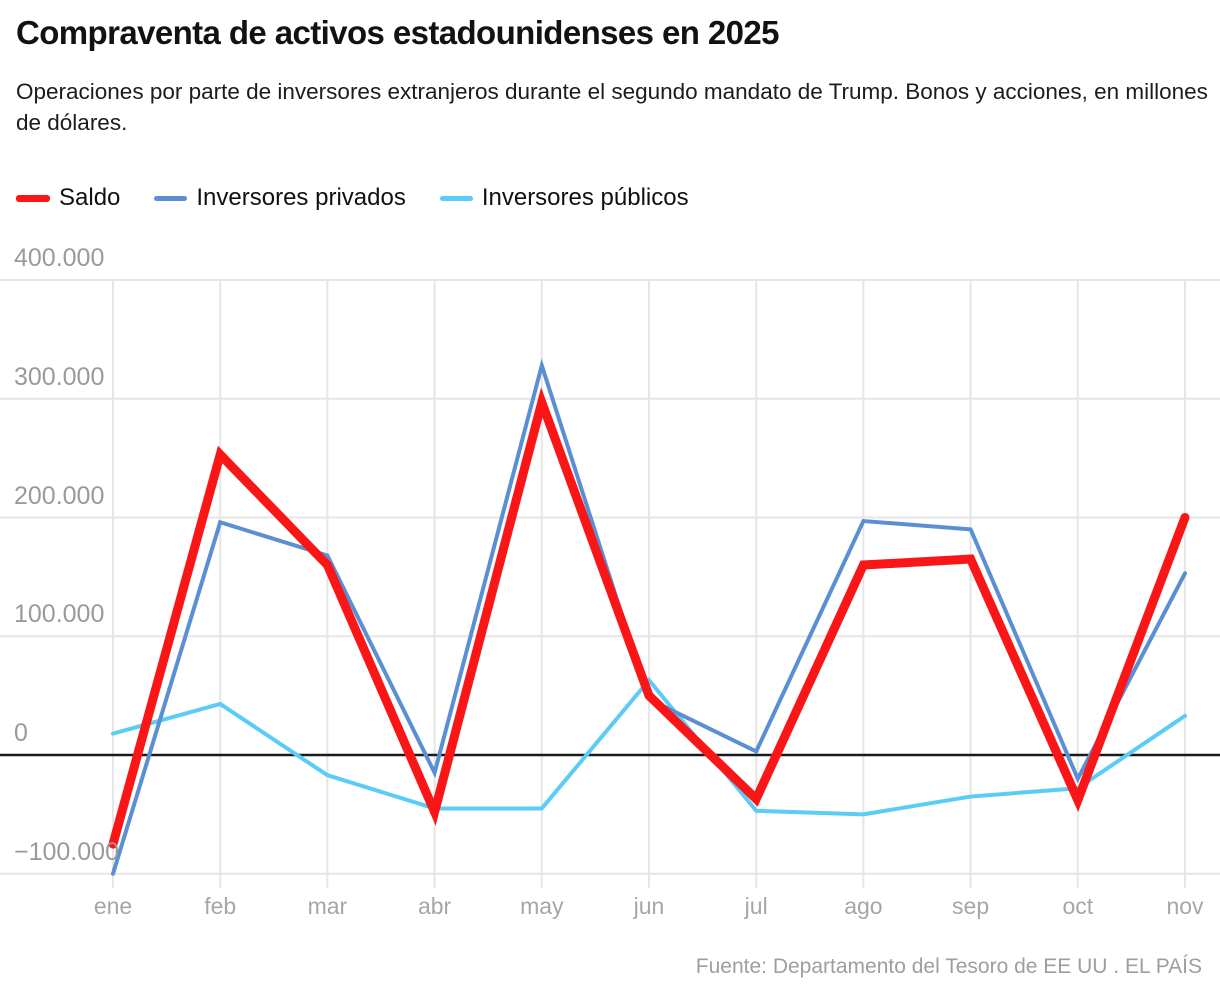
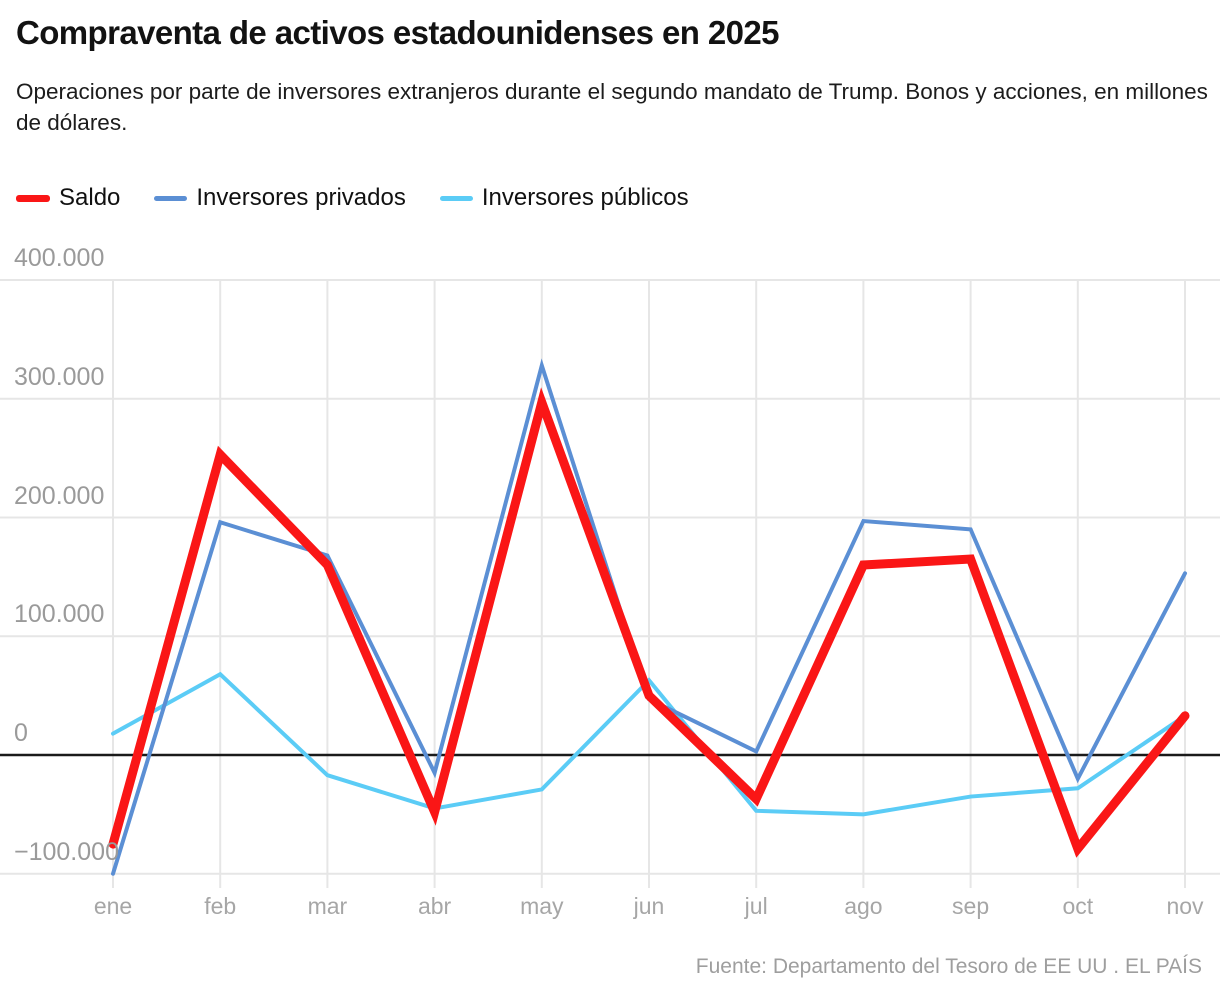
Inversores públicos/feb: 43000 -> 68000
Inversores públicos/may: -45000 -> -29000
Saldo/oct: -38000 -> -79000
Saldo/nov: 200000 -> 33000
